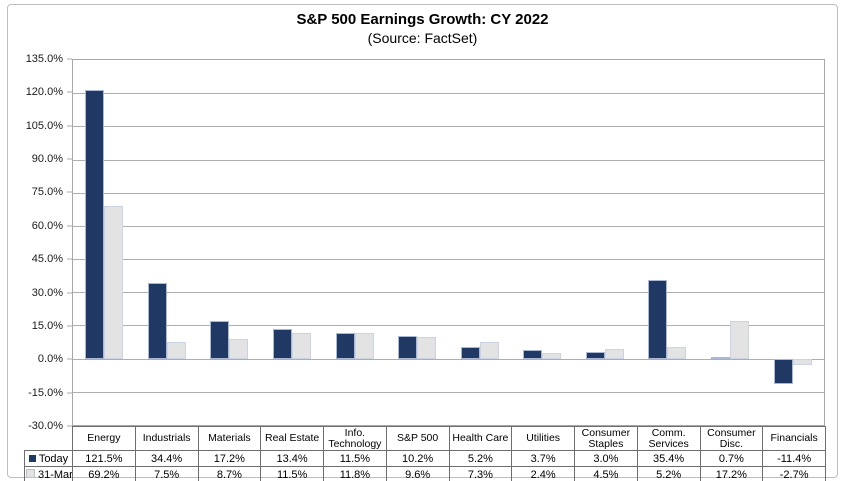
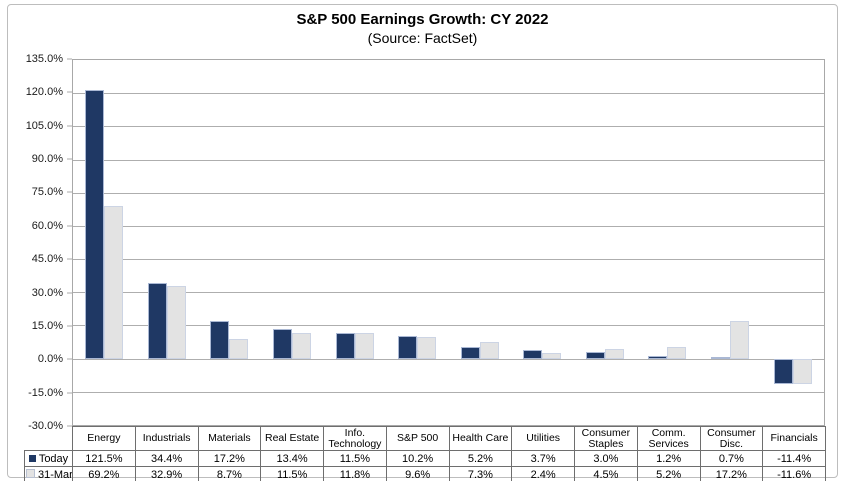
31-Mar/Industrials: 7.5% -> 32.9%
Today/Comm. Services: 35.4% -> 1.2%
31-Mar/Financials: -2.7% -> -11.6%
